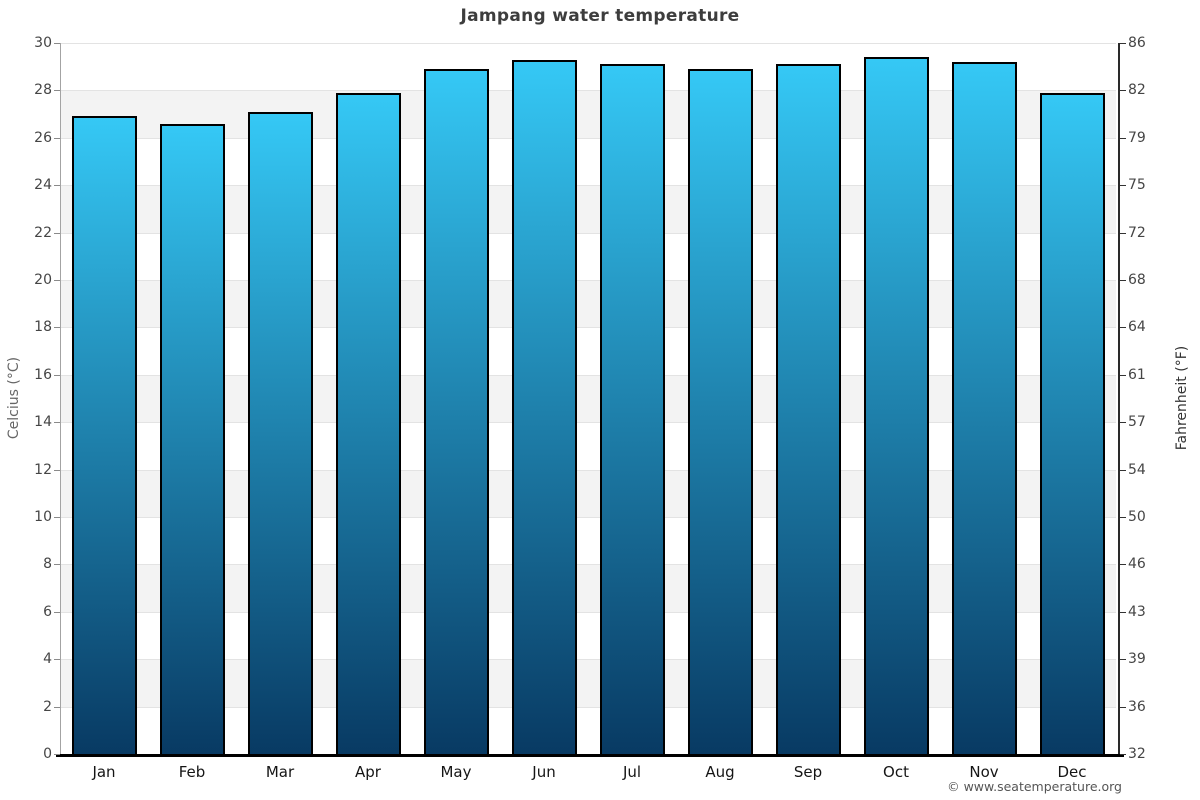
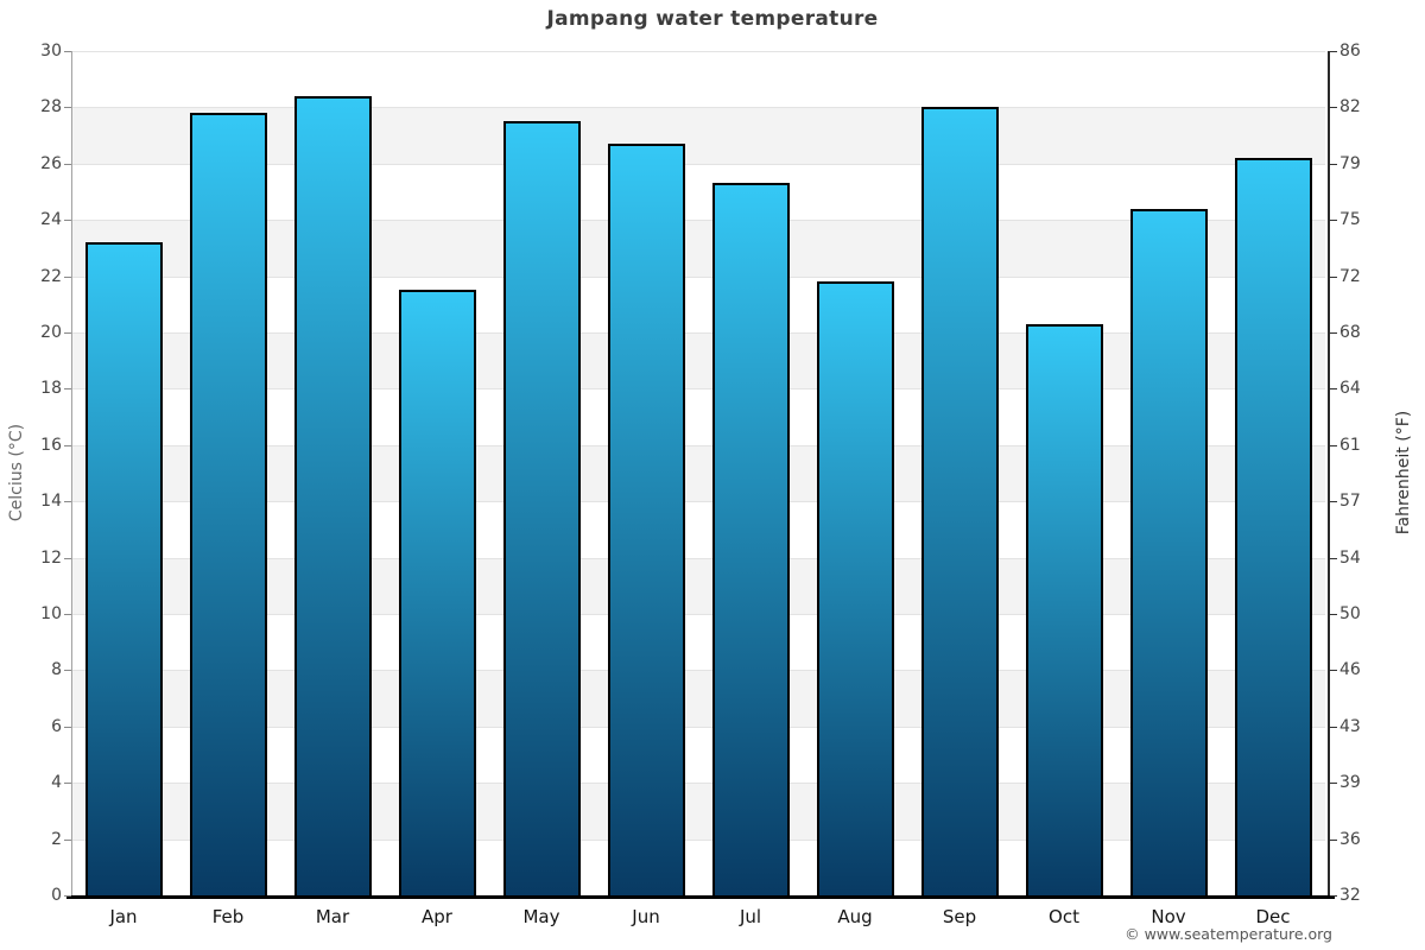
Jan: 26.9 -> 23.2
Feb: 26.6 -> 27.8
Mar: 27.1 -> 28.4
Apr: 27.9 -> 21.5
May: 28.9 -> 27.5
Jun: 29.3 -> 26.7
Jul: 29.1 -> 25.3
Aug: 28.9 -> 21.8
Sep: 29.1 -> 28.0
Oct: 29.4 -> 20.3
Nov: 29.2 -> 24.4
Dec: 27.9 -> 26.2
